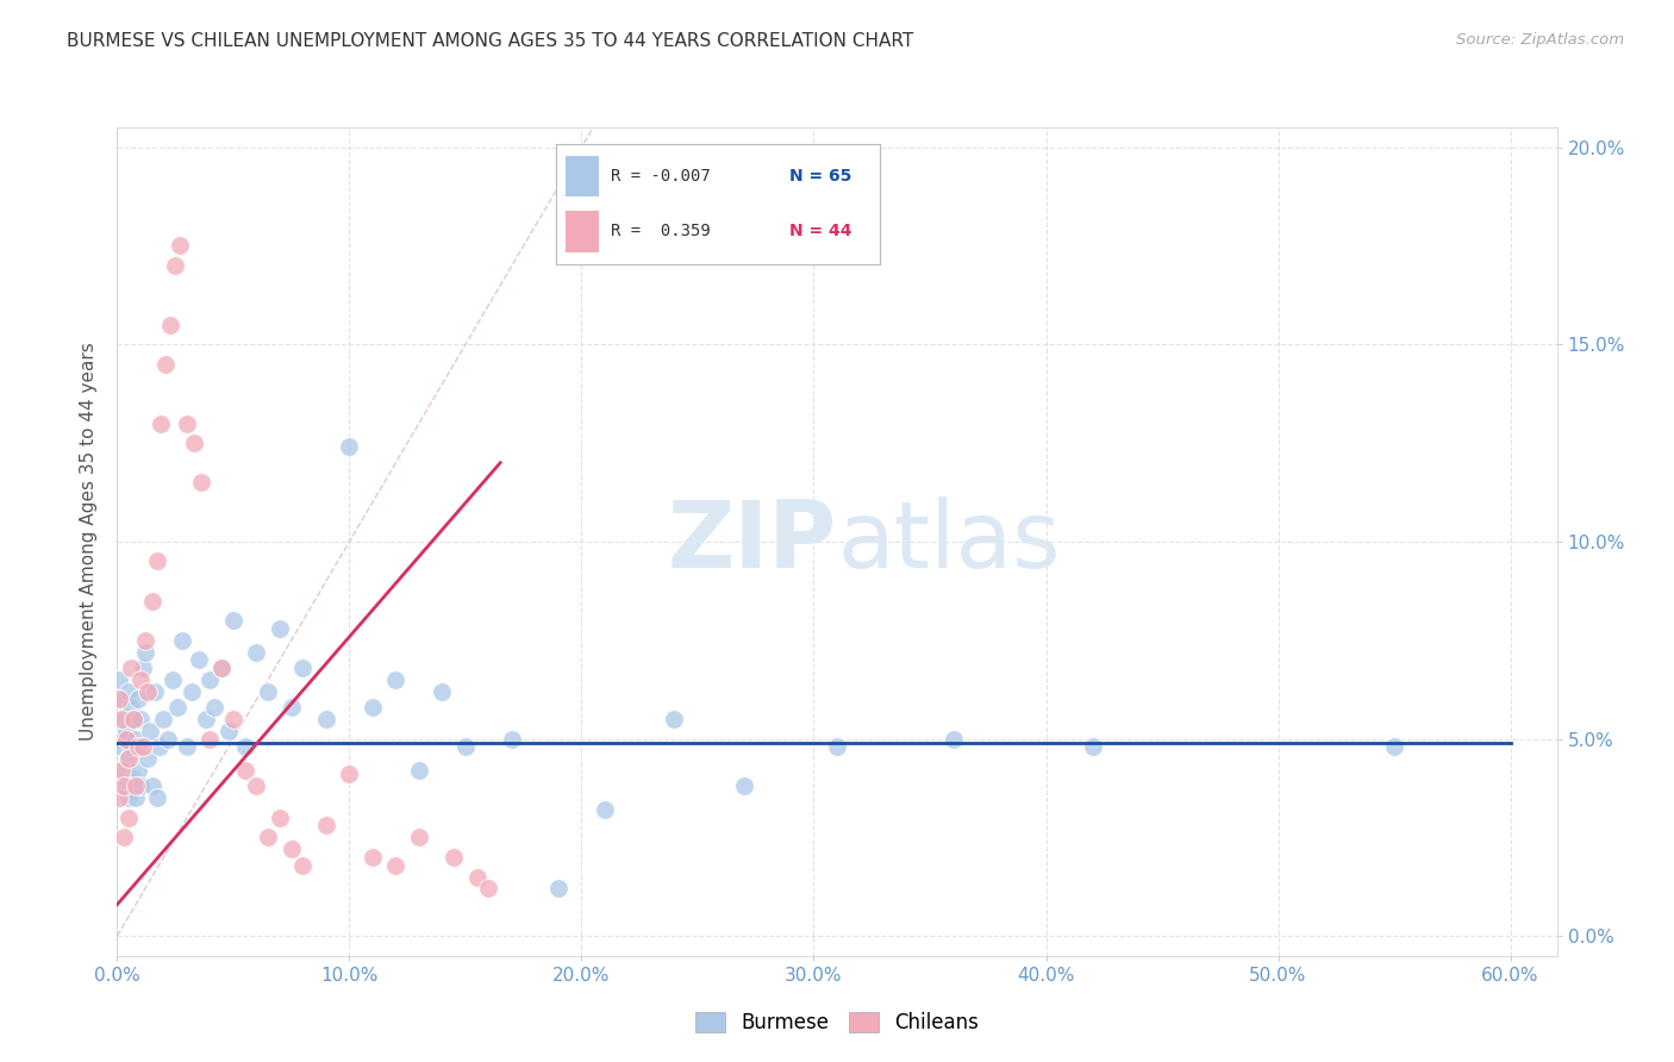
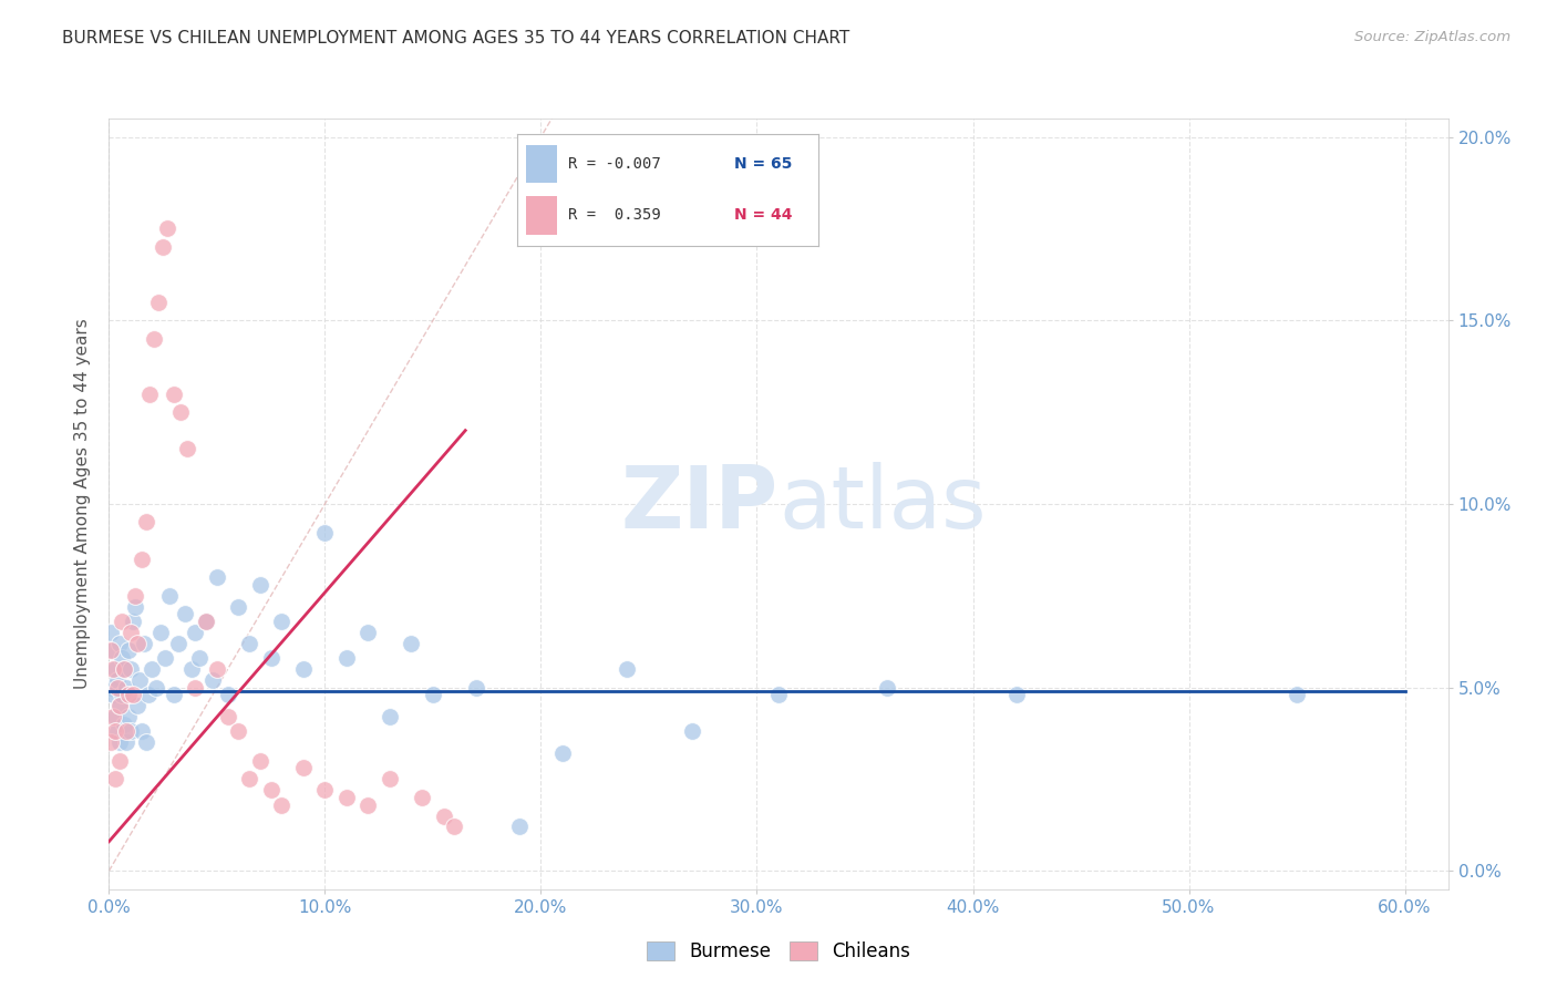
Burmese/10.0%: 12.4% -> 9.2%
Chileans/10.0%: 4.1% -> 2.2%
